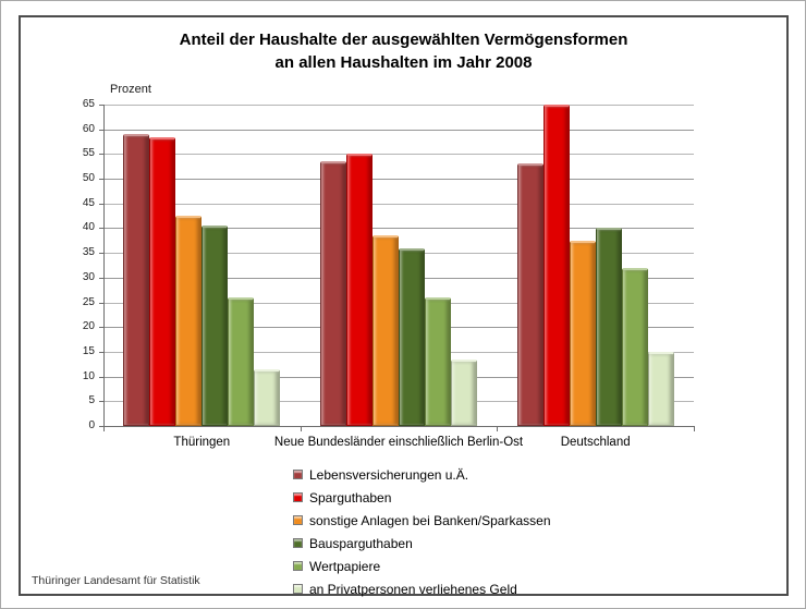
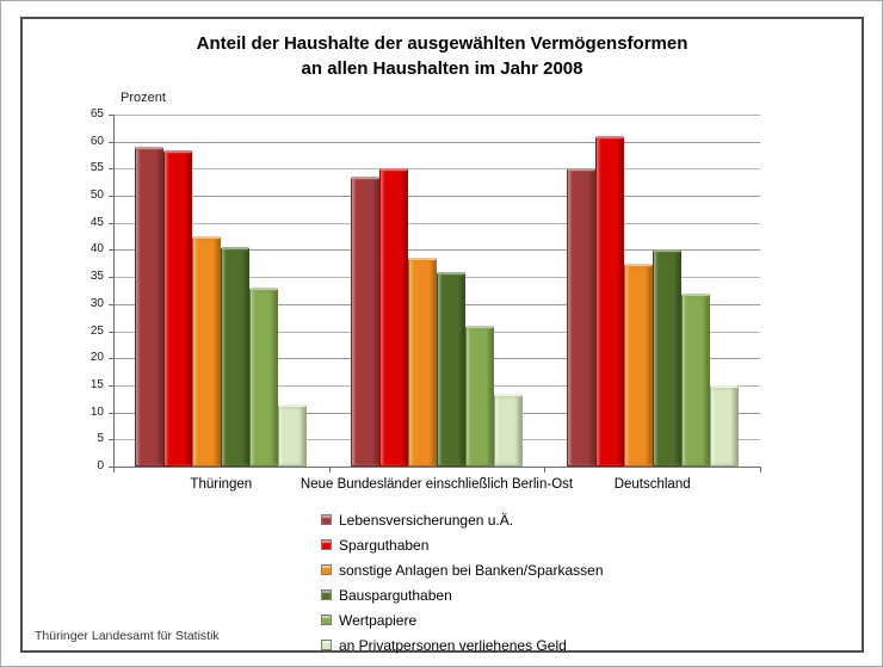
Wertpapiere/Thüringen: 26 -> 33
Lebensversicherungen u.Ä./Deutschland: 53 -> 55
Sparguthaben/Deutschland: 65 -> 61
